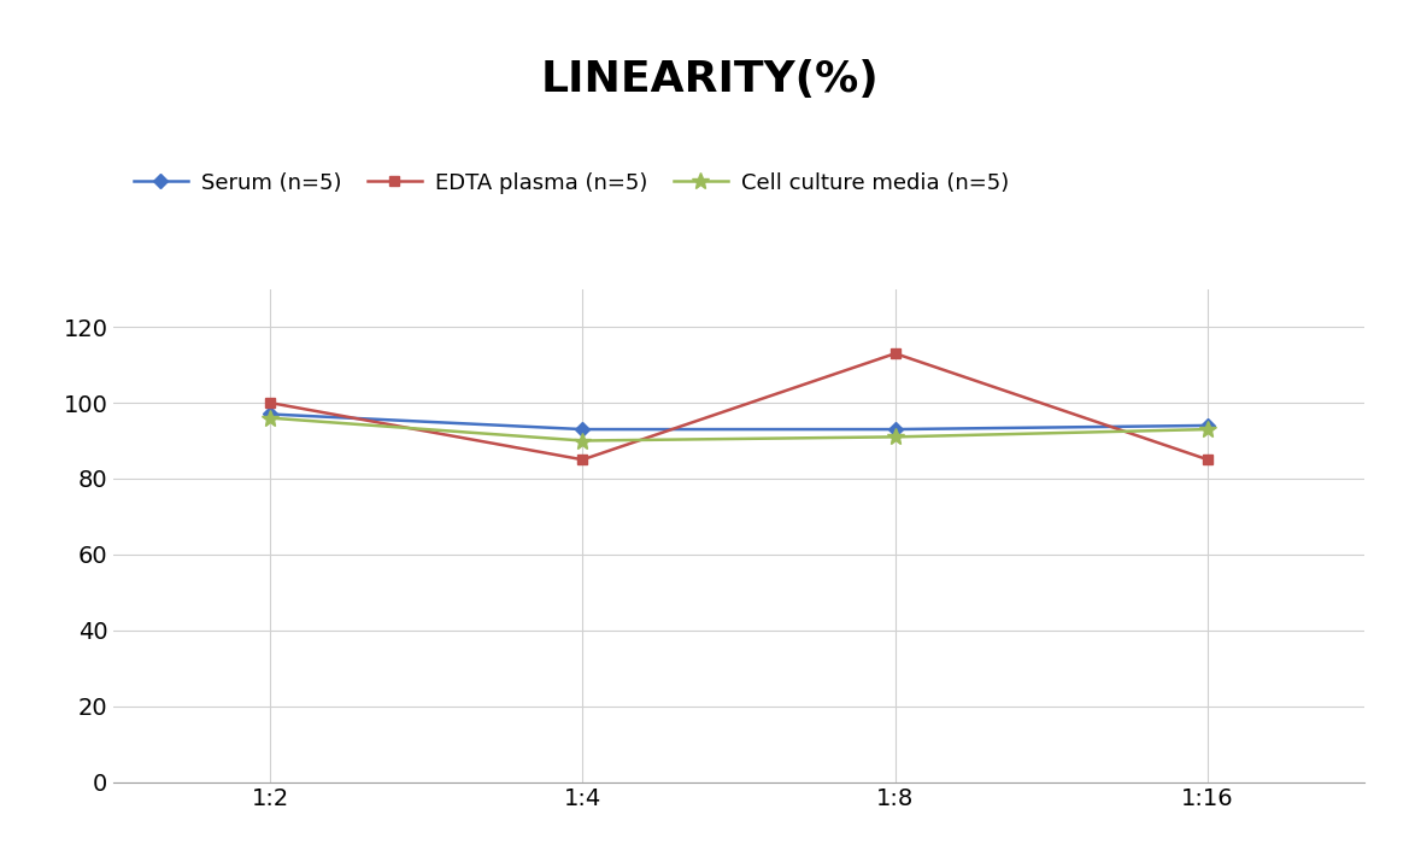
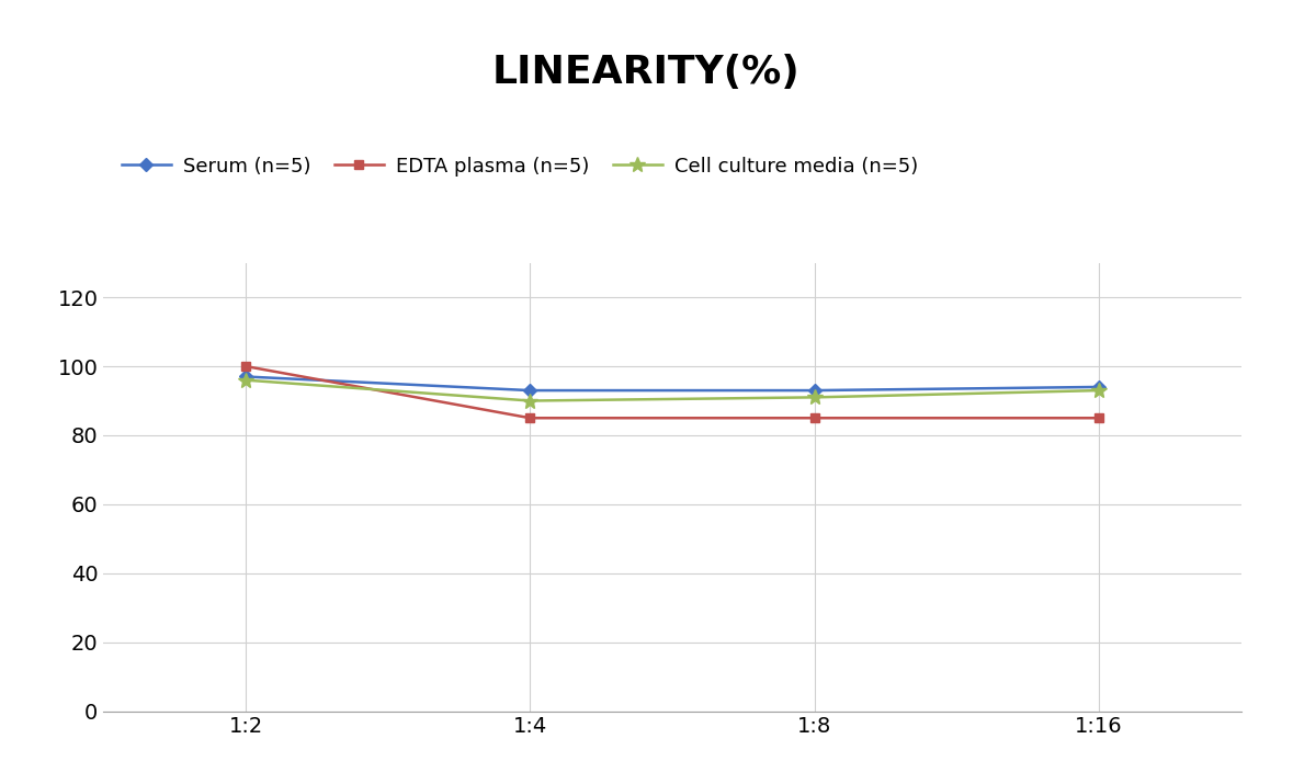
EDTA plasma (n=5)/1:8: 113 -> 85
